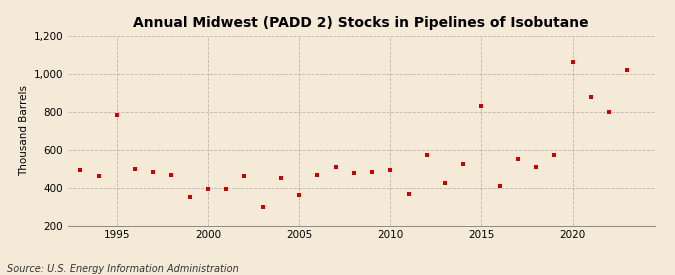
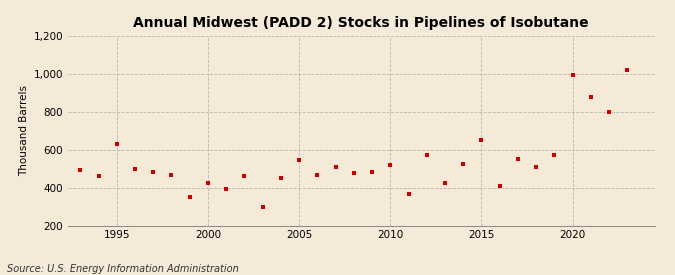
1995: 780 -> 630
2000: 390 -> 420
2005: 360 -> 540
2010: 490 -> 520
2015: 830 -> 650
2020: 1,060 -> 1,000
